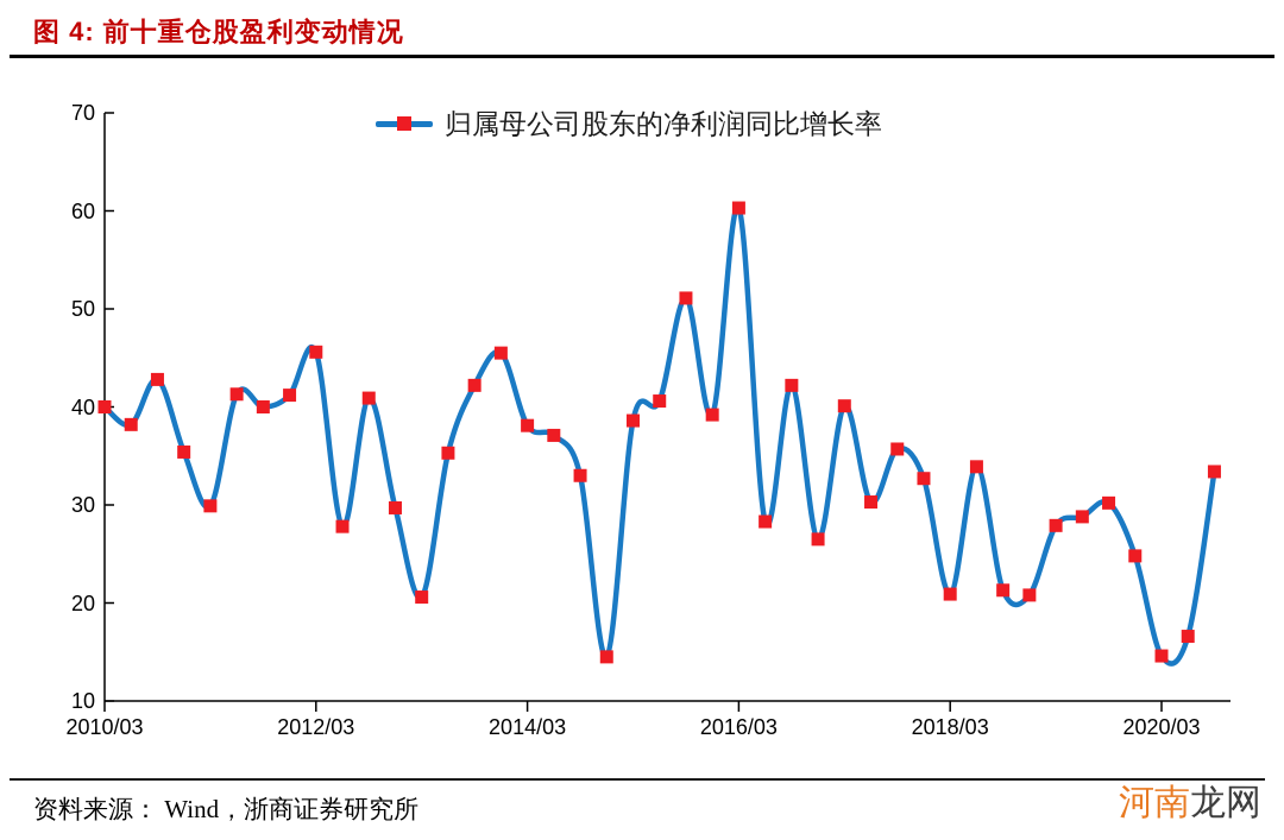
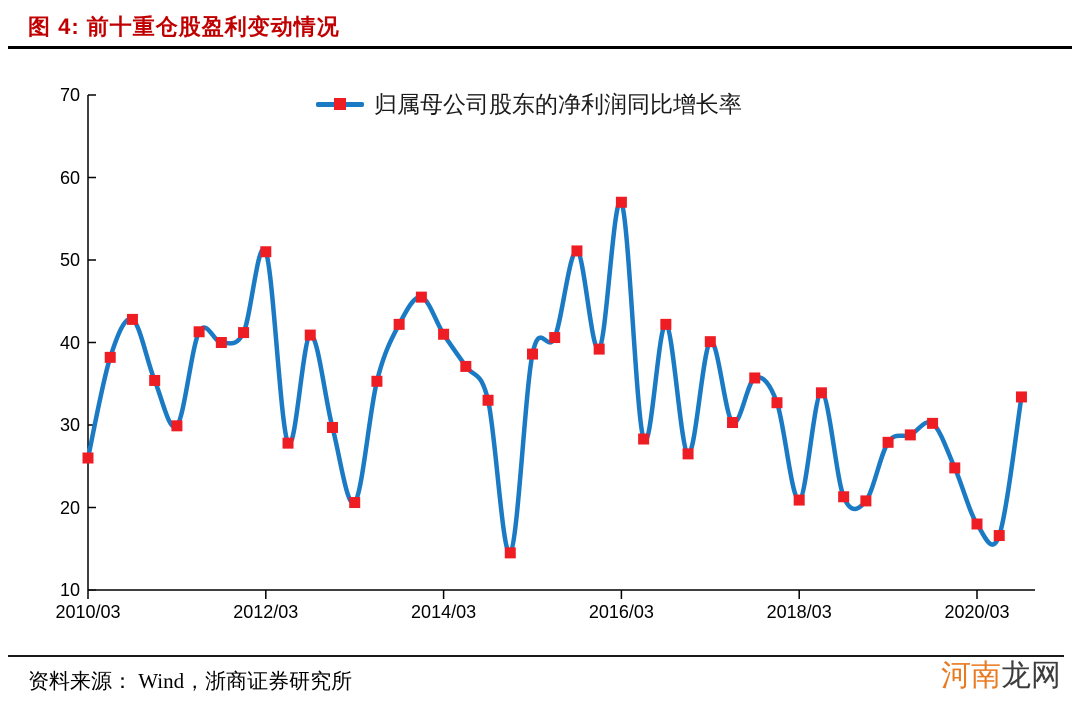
2010/03: 40 -> 26
2012/03: 46 -> 51
2014/03: 38 -> 41
2016/03: 60 -> 57
2020/03: 15 -> 18
